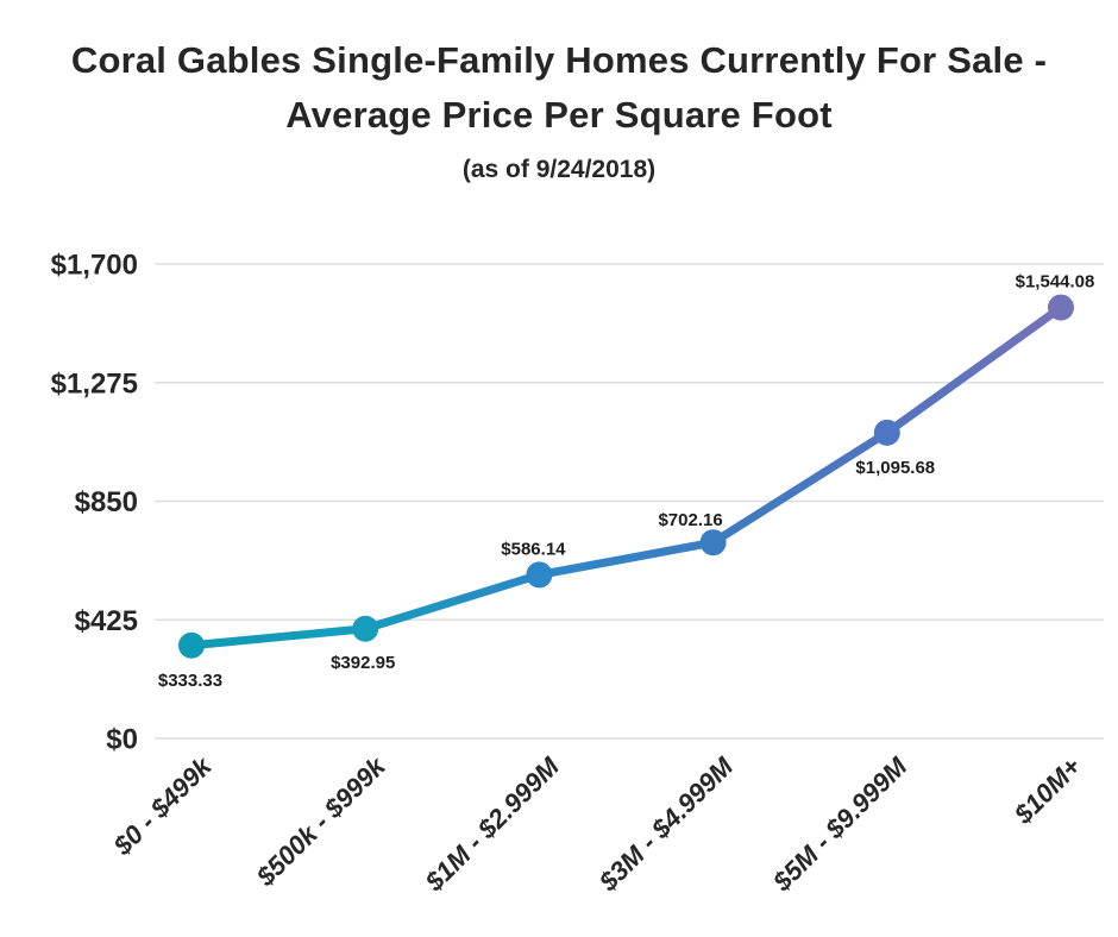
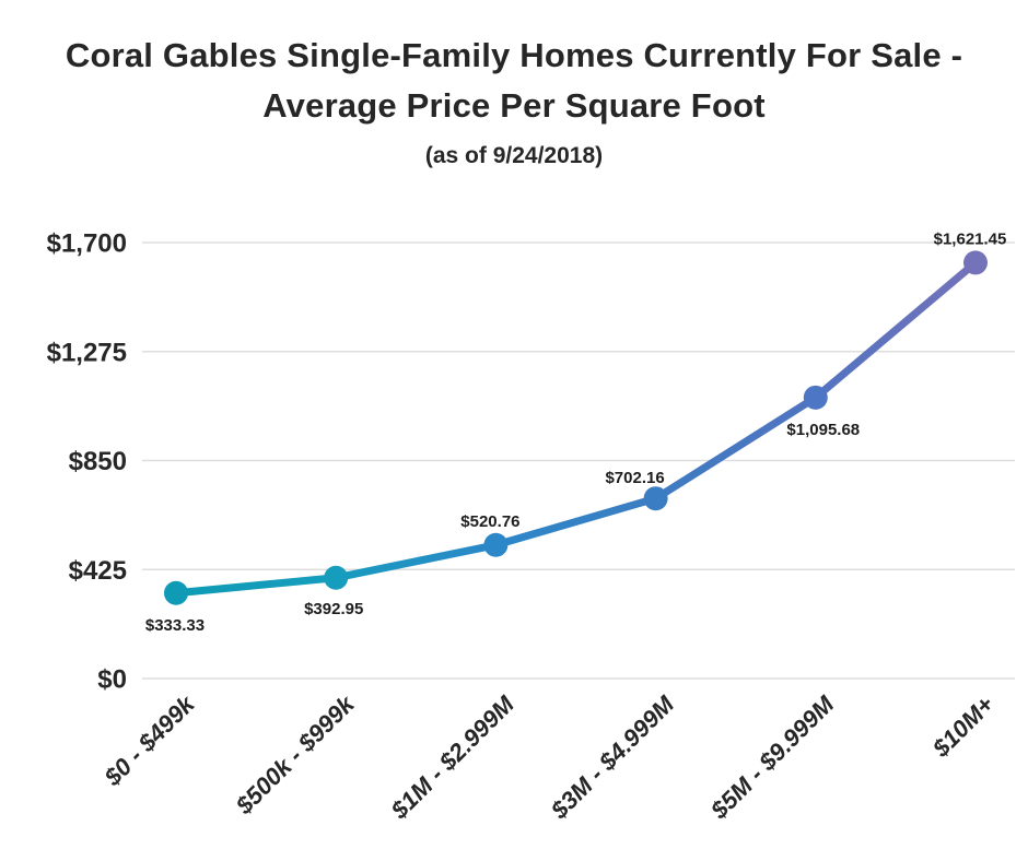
$1M - $2.999M: $586.14 -> $520.76
$10M+: $1,544.08 -> $1,621.45
